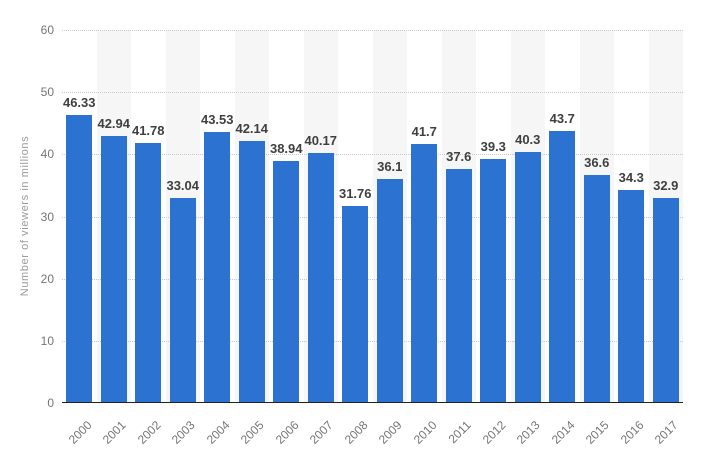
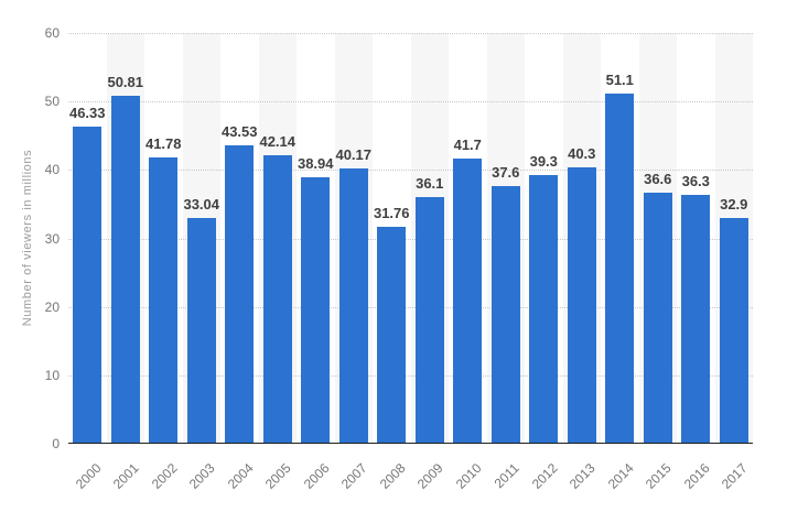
2001: 42.94 -> 50.81
2014: 43.7 -> 51.1
2016: 34.3 -> 36.3
